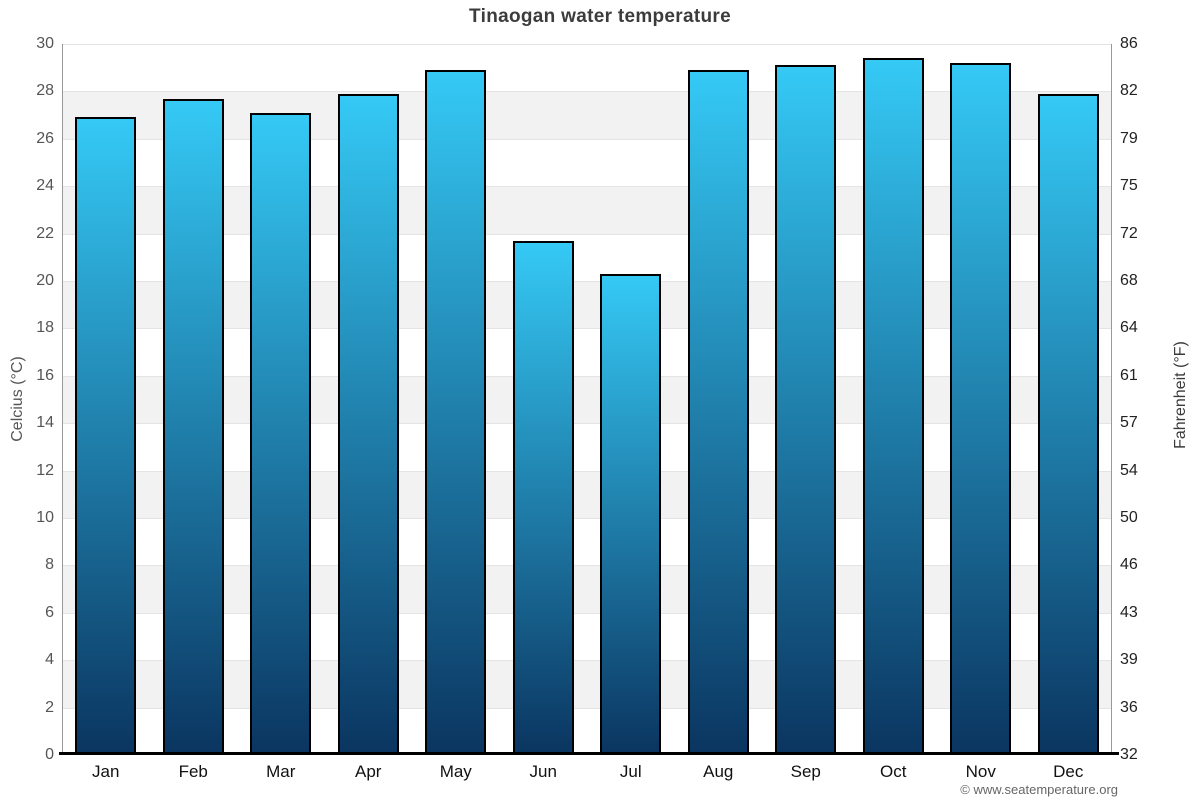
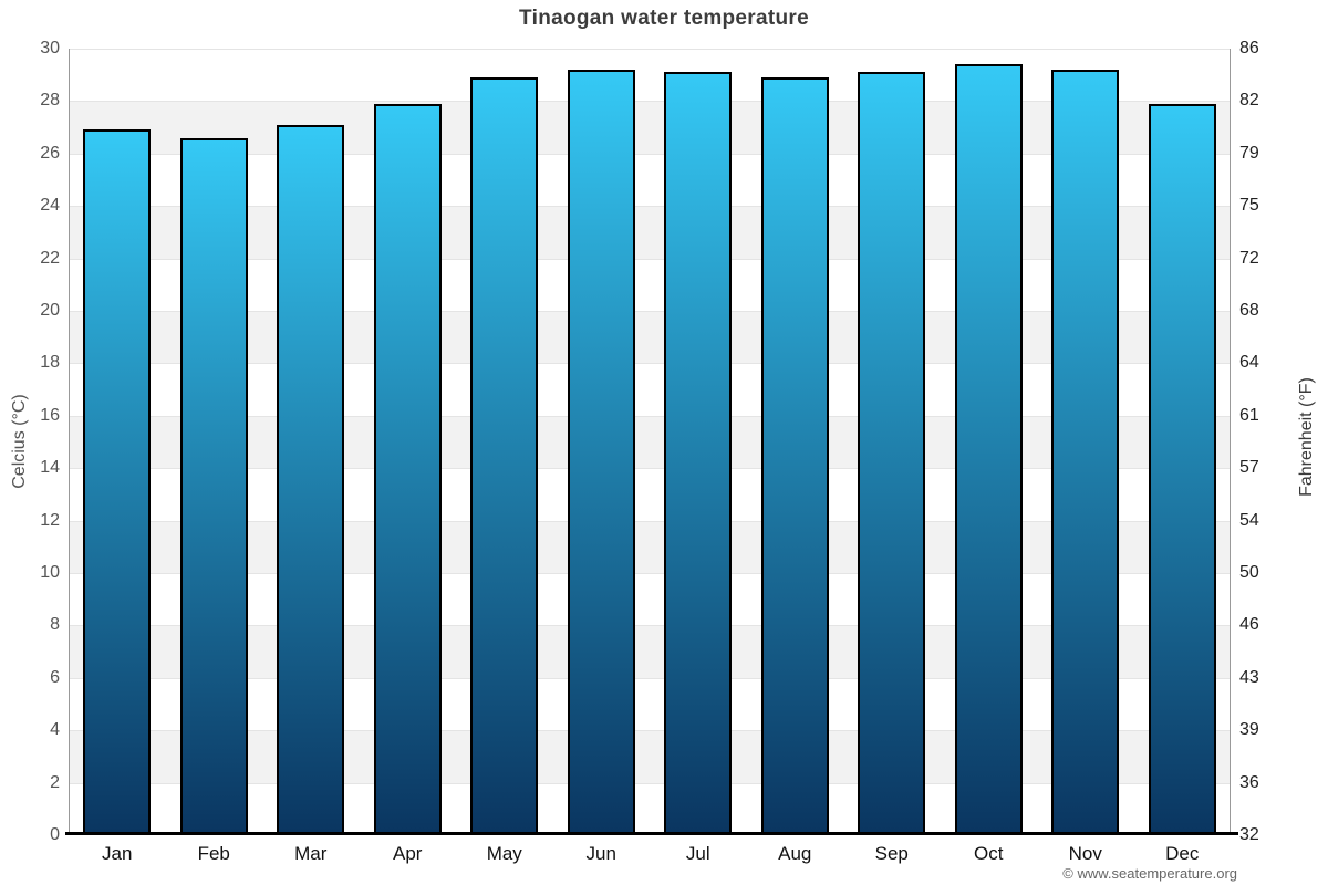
Feb: 27.7 -> 26.6
Jun: 21.7 -> 29.2
Jul: 20.3 -> 29.1
